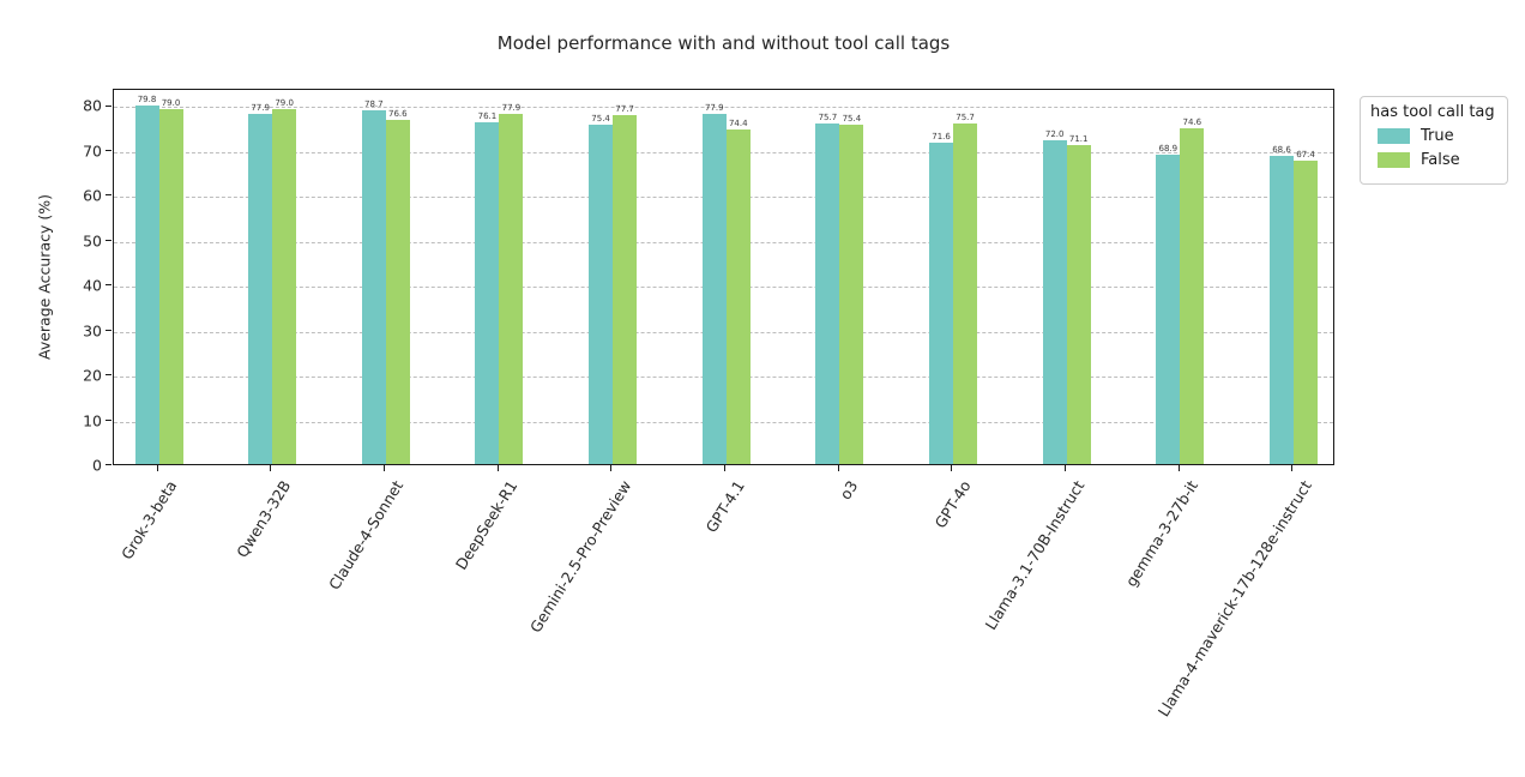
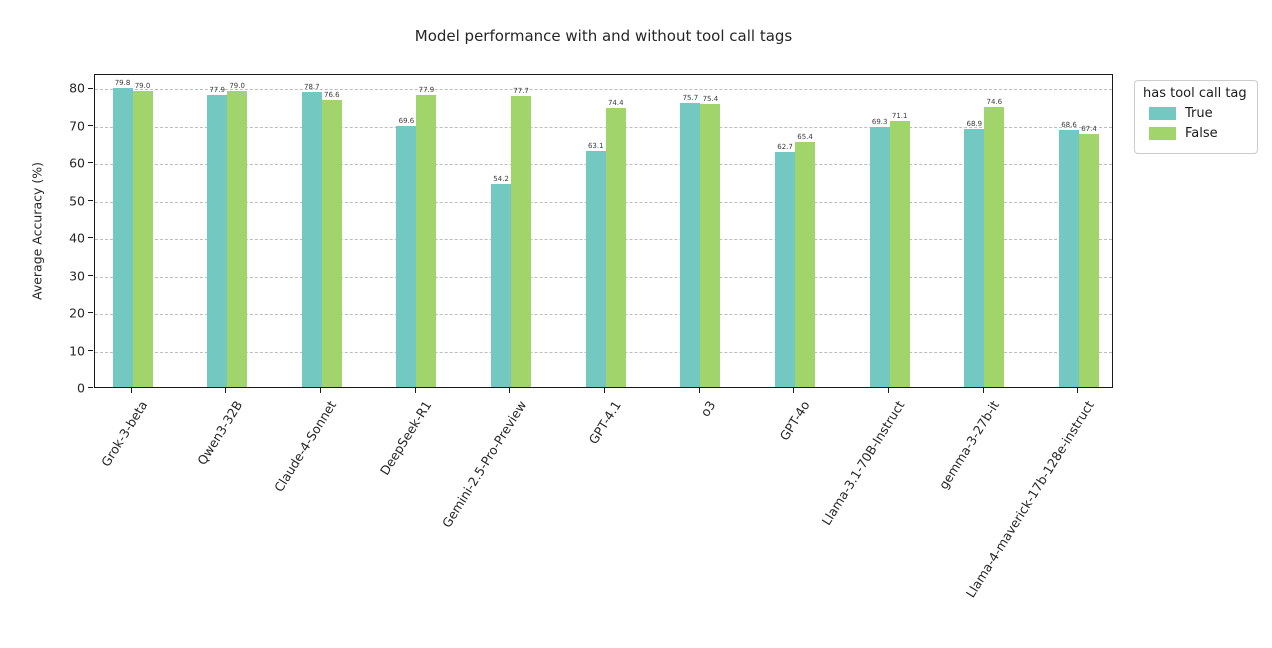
True/DeepSeek-R1: 76.1 -> 69.6
True/Gemini-2.5-Pro-Preview: 75.4 -> 54.2
True/GPT-4.1: 77.9 -> 63.1
True/GPT-4o: 71.6 -> 62.7
False/GPT-4o: 75.7 -> 65.4
True/Llama-3.1-70B-Instruct: 72.0 -> 69.3
